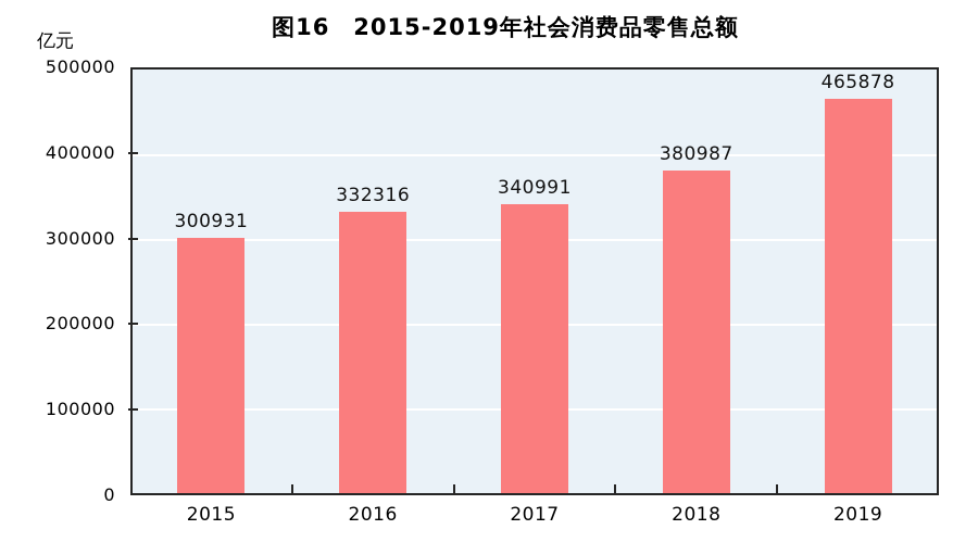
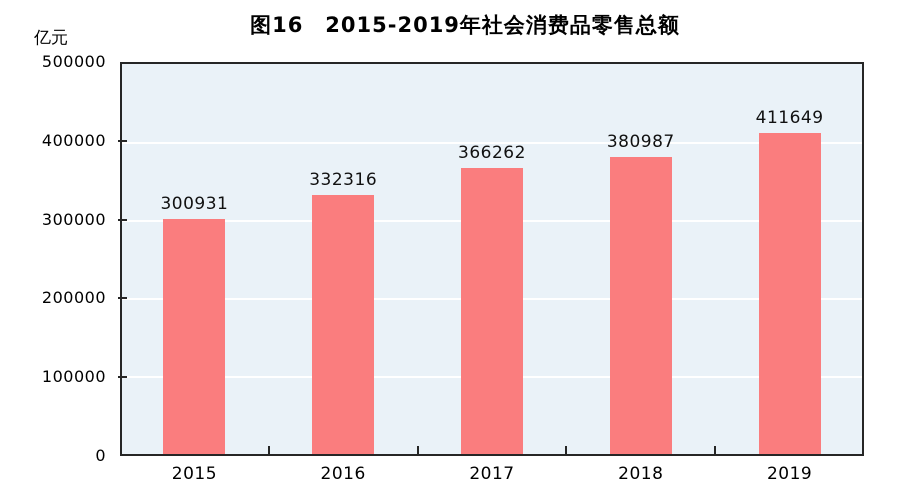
2017: 340991 -> 366262
2019: 465878 -> 411649
